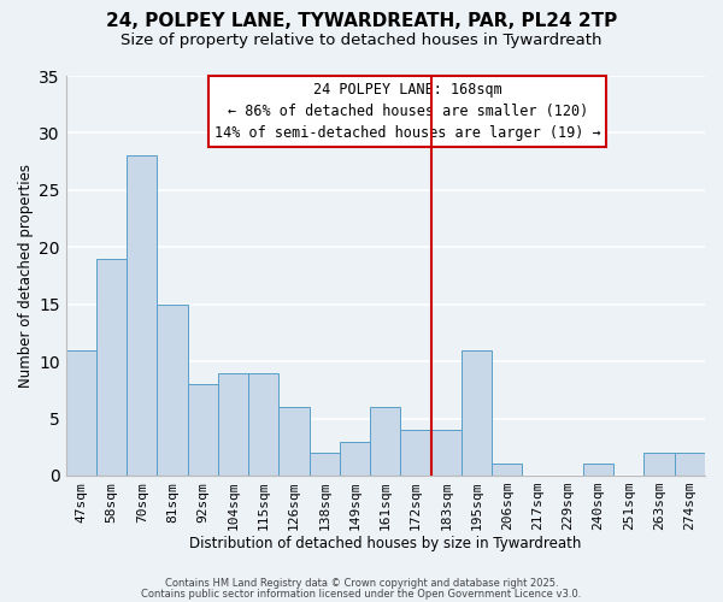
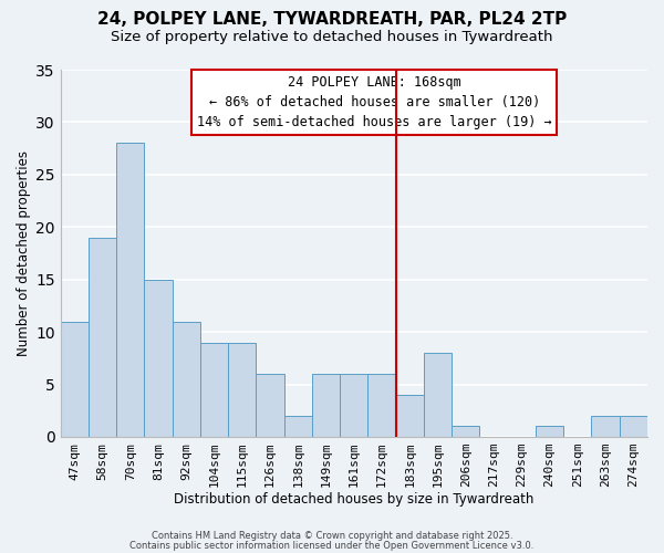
92sqm: 8 -> 11
149sqm: 3 -> 6
172sqm: 4 -> 6
195sqm: 11 -> 8
